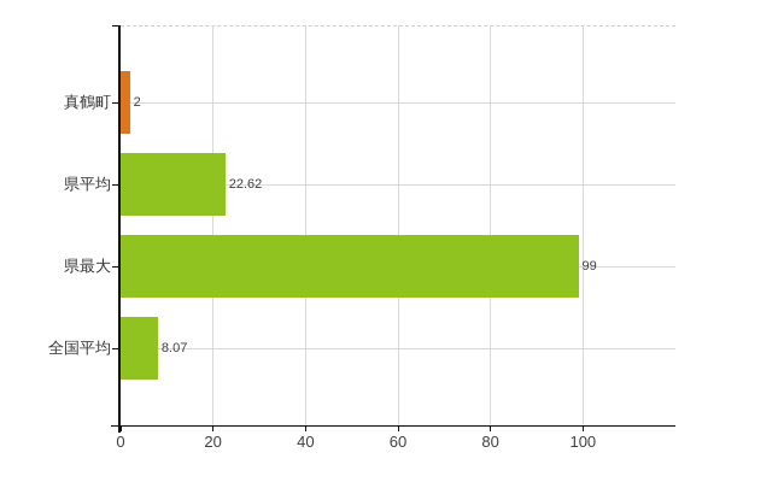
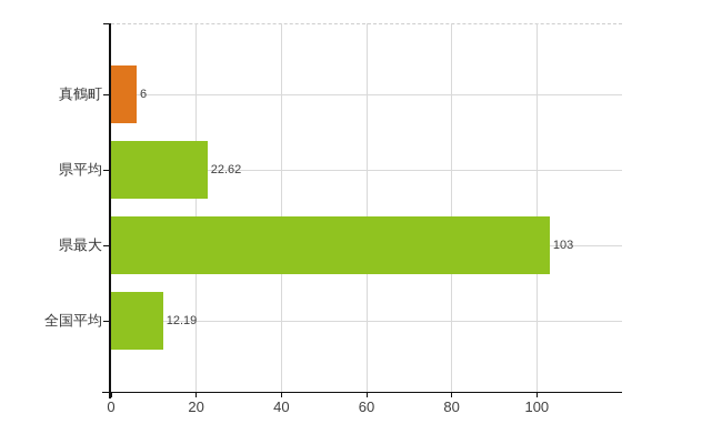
真鶴町: 2 -> 6
県最大: 99 -> 103
全国平均: 8.07 -> 12.19
